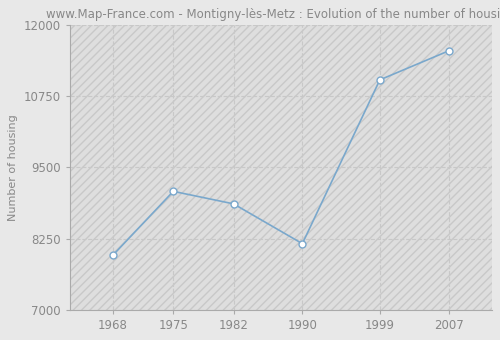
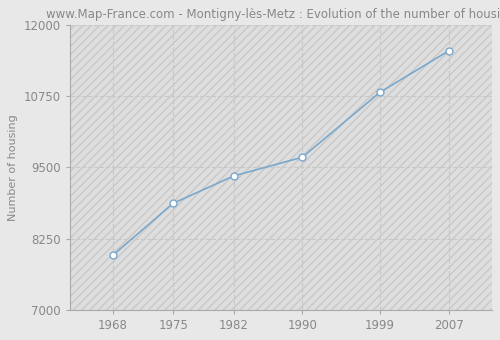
1975: 9080 -> 8870
1982: 8860 -> 9350
1990: 8160 -> 9680
1999: 11040 -> 10820
